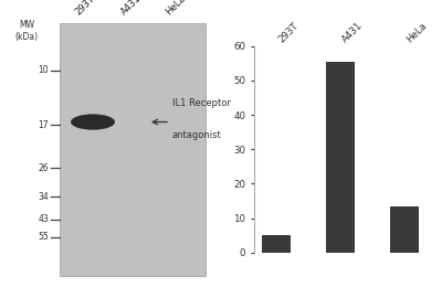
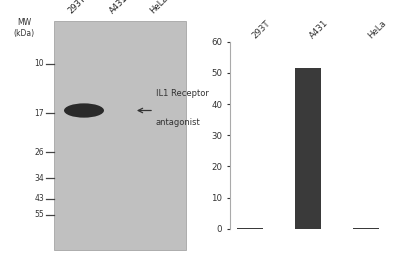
293T: 5.0 -> 0.3
A431: 55.5 -> 51.5
HeLa: 13.5 -> 0.3
